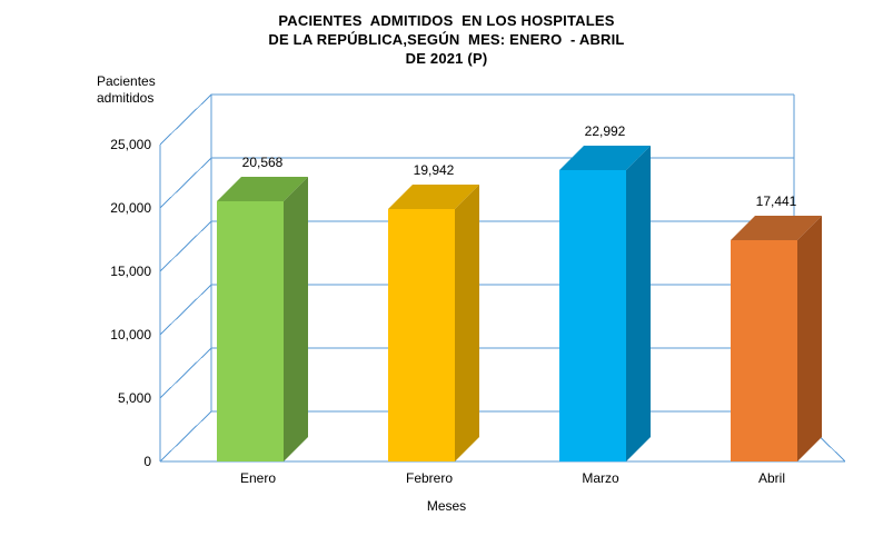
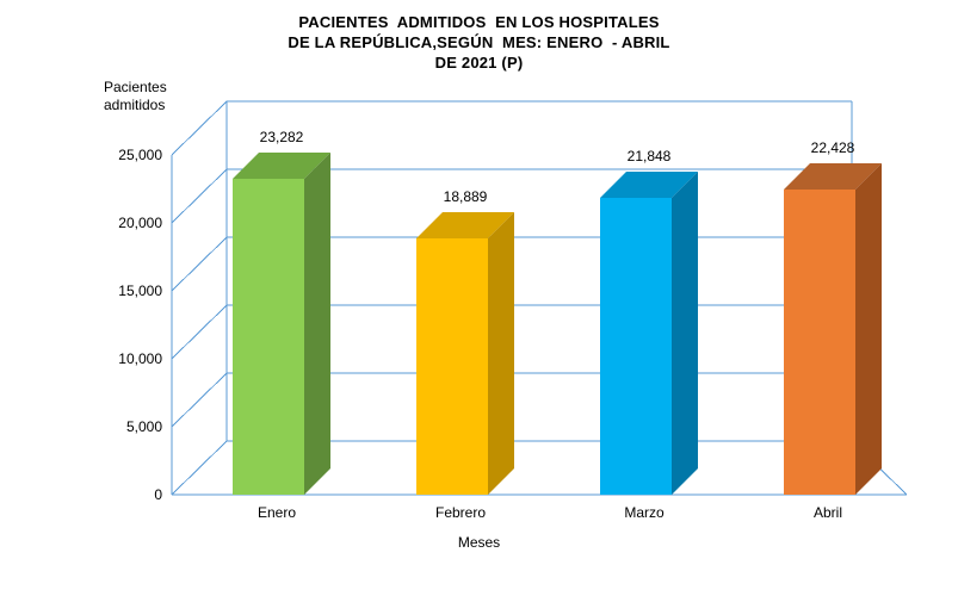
Enero: 20,568 -> 23,282
Febrero: 19,942 -> 18,889
Marzo: 22,992 -> 21,848
Abril: 17,441 -> 22,428
